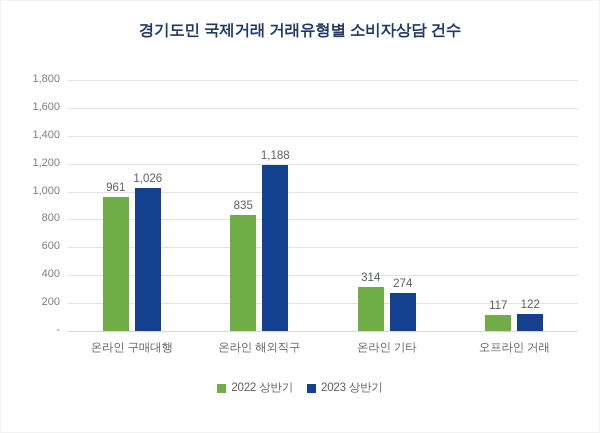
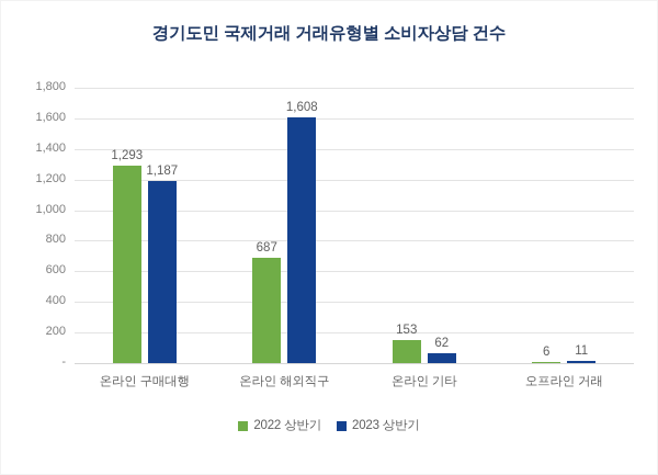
2022 상반기/온라인 구매대행: 961 -> 1,293
2023 상반기/온라인 구매대행: 1,026 -> 1,187
2022 상반기/온라인 해외직구: 835 -> 687
2023 상반기/온라인 해외직구: 1,188 -> 1,608
2022 상반기/온라인 기타: 314 -> 153
2023 상반기/온라인 기타: 274 -> 62
2022 상반기/오프라인 거래: 117 -> 6
2023 상반기/오프라인 거래: 122 -> 11
